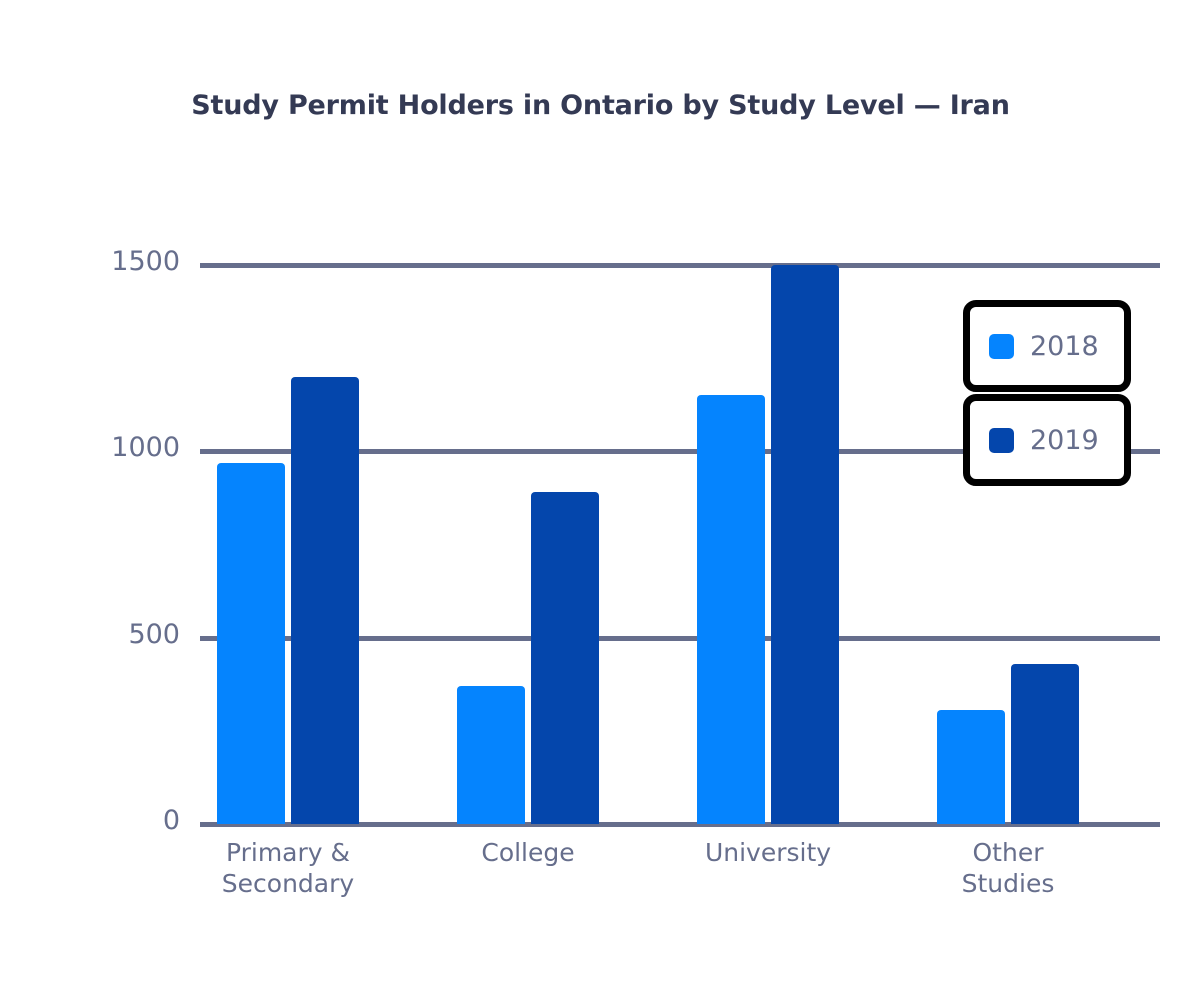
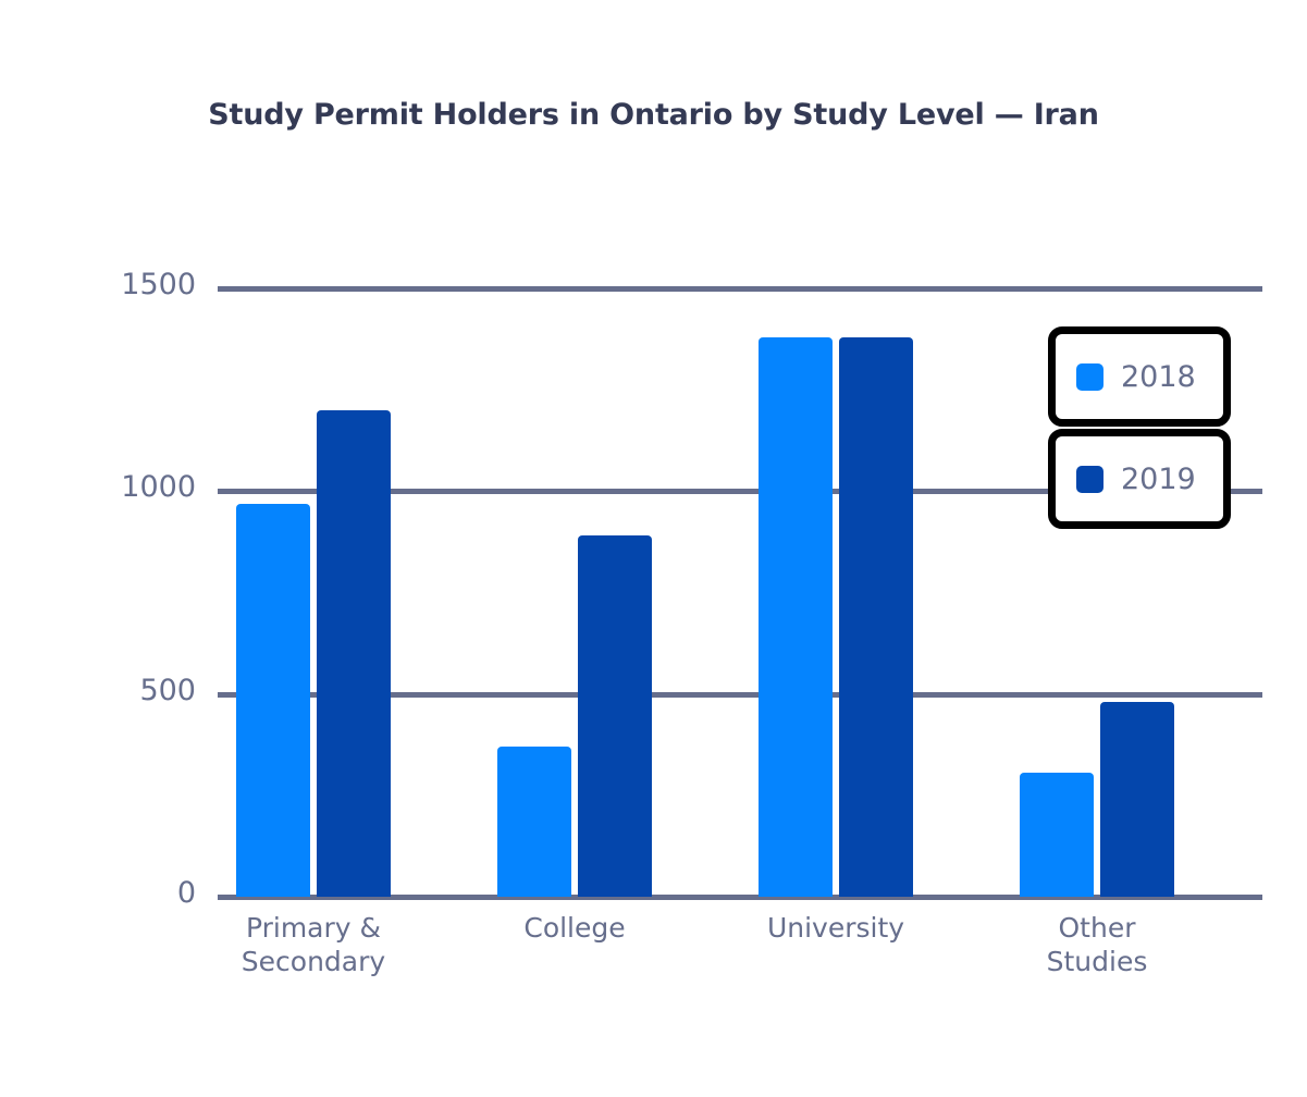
2018/University: 1150 -> 1380
2019/University: 1500 -> 1380
2019/Other Studies: 430 -> 480
